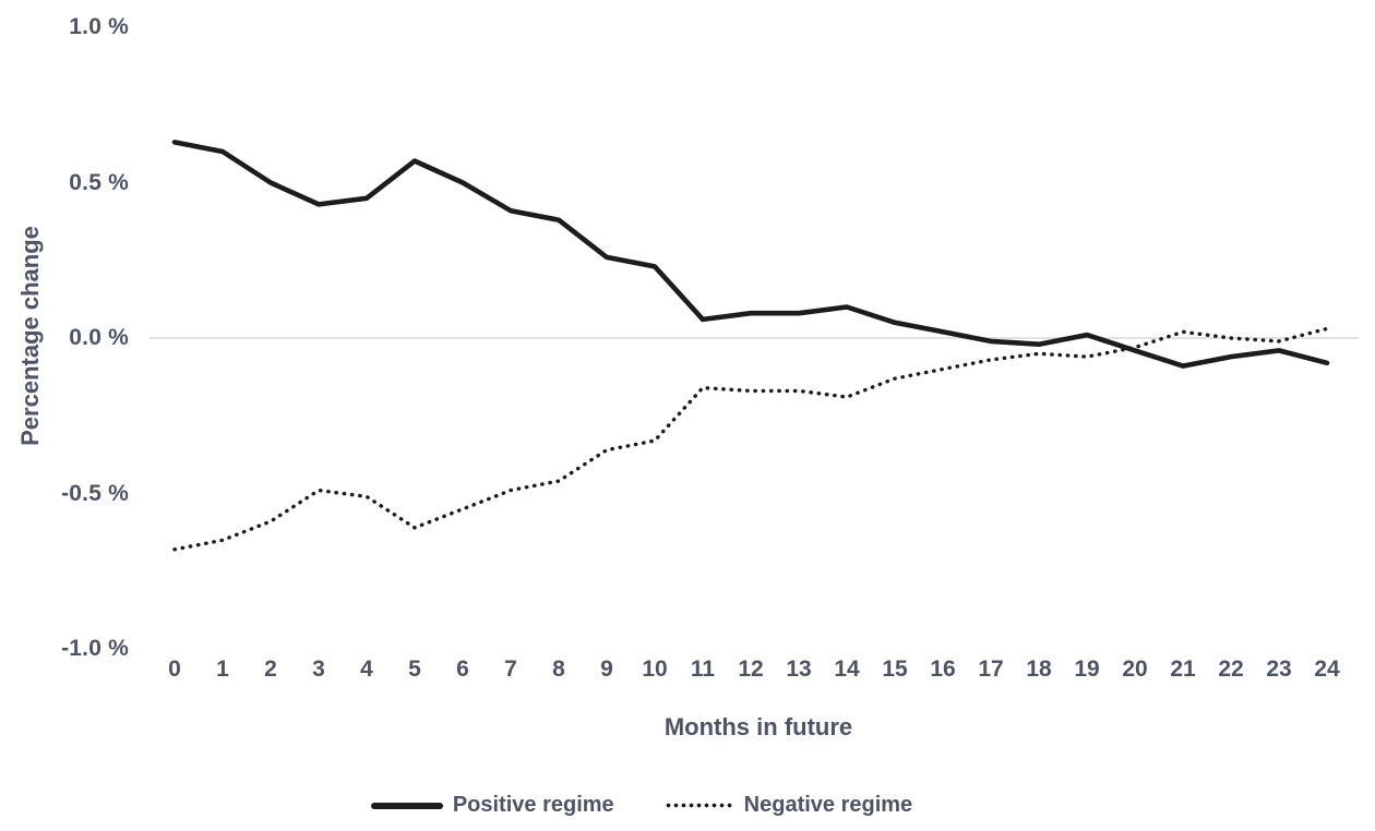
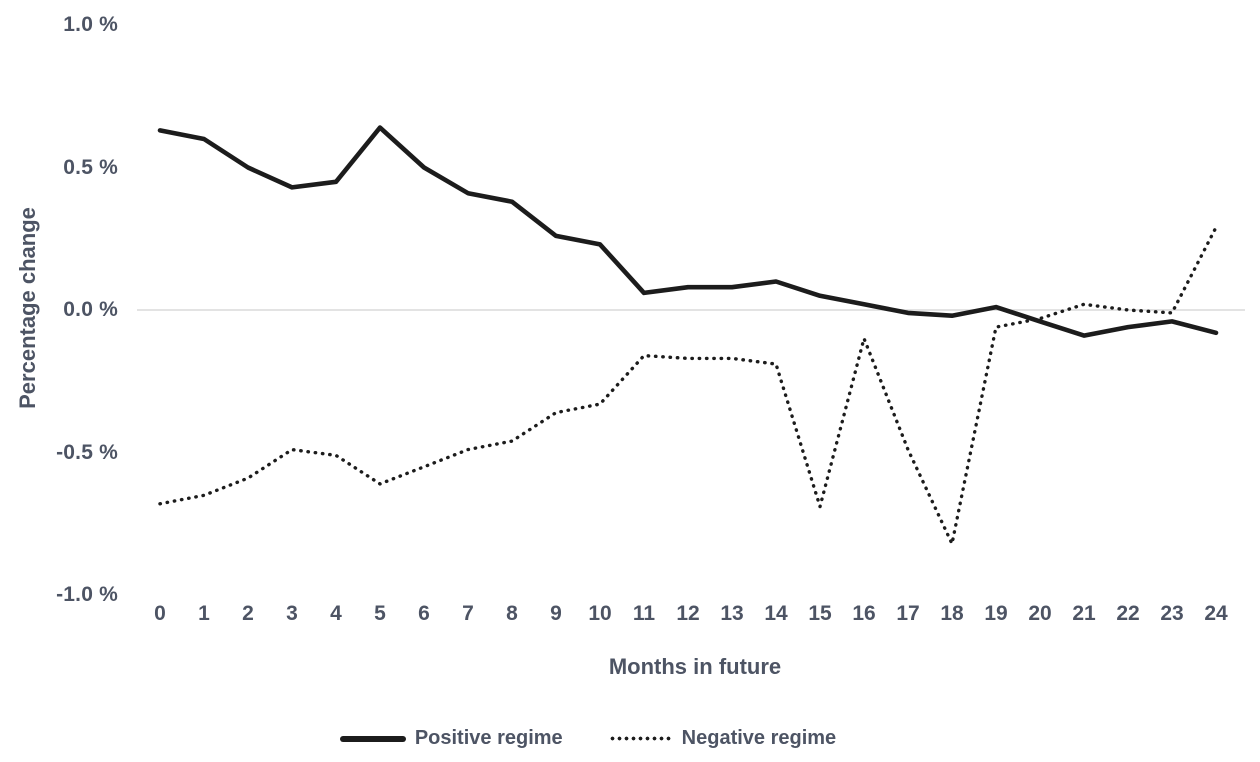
Positive regime/5: 0.57% -> 0.64%
Negative regime/15: -0.13% -> -0.69%
Negative regime/17: -0.07% -> -0.49%
Negative regime/18: -0.05% -> -0.82%
Negative regime/24: 0.03% -> 0.29%
